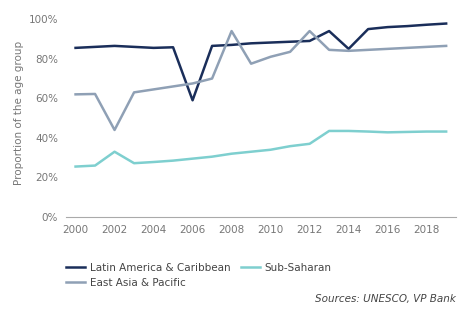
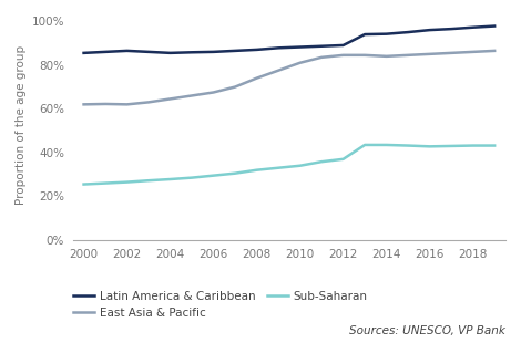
East Asia & Pacific/2002: 44% -> 62%
Sub-Saharan/2002: 33% -> 27%
Latin America & Caribbean/2006: 59% -> 86%
East Asia & Pacific/2008: 94% -> 74%
East Asia & Pacific/2012: 94% -> 84%
Latin America & Caribbean/2014: 85% -> 94%
